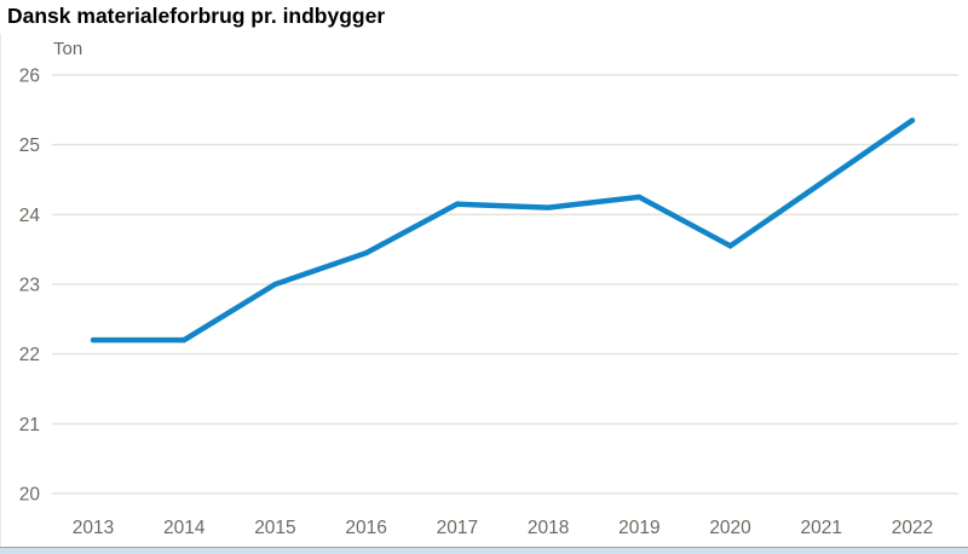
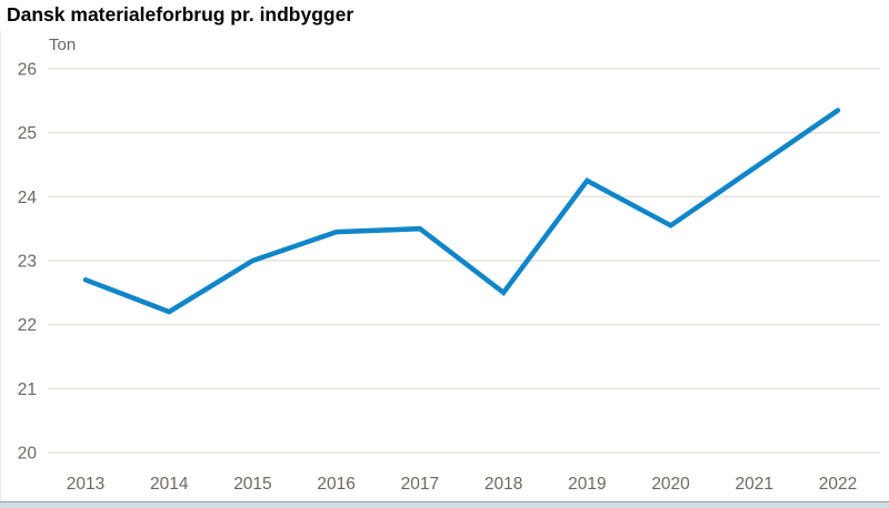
2013: 22.2 -> 22.7
2017: 24.1 -> 23.5
2018: 24.1 -> 22.5
